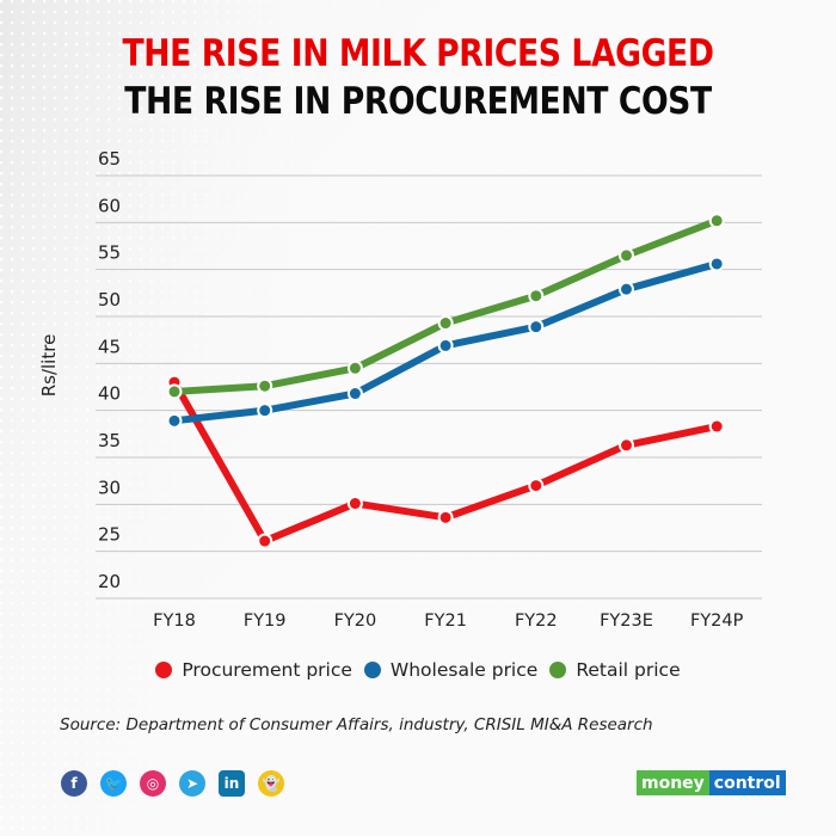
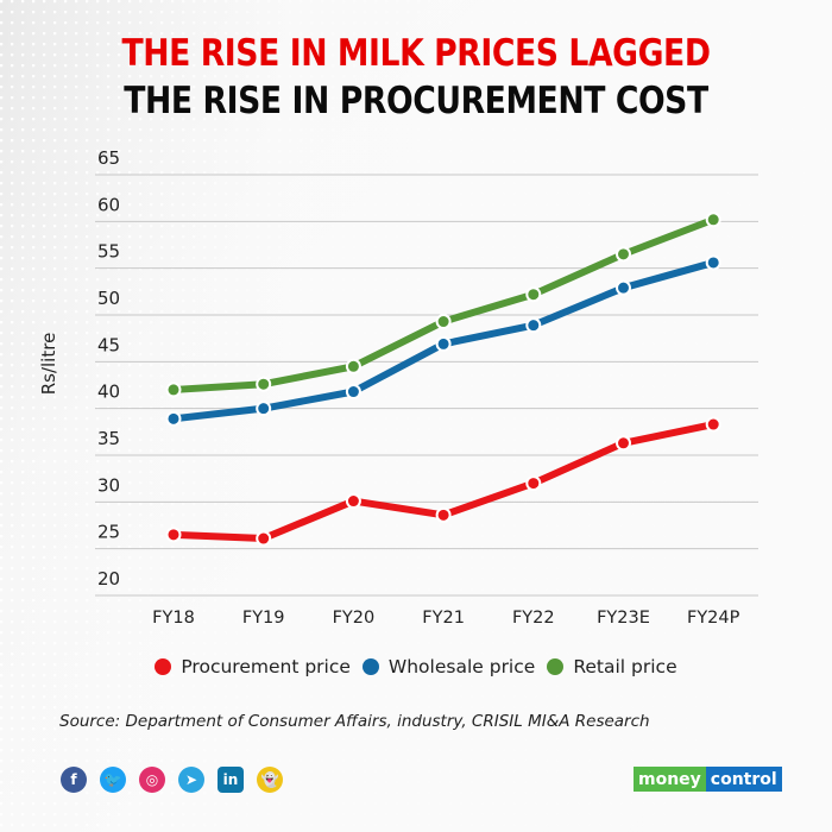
Procurement price/FY18: 43 -> 26
